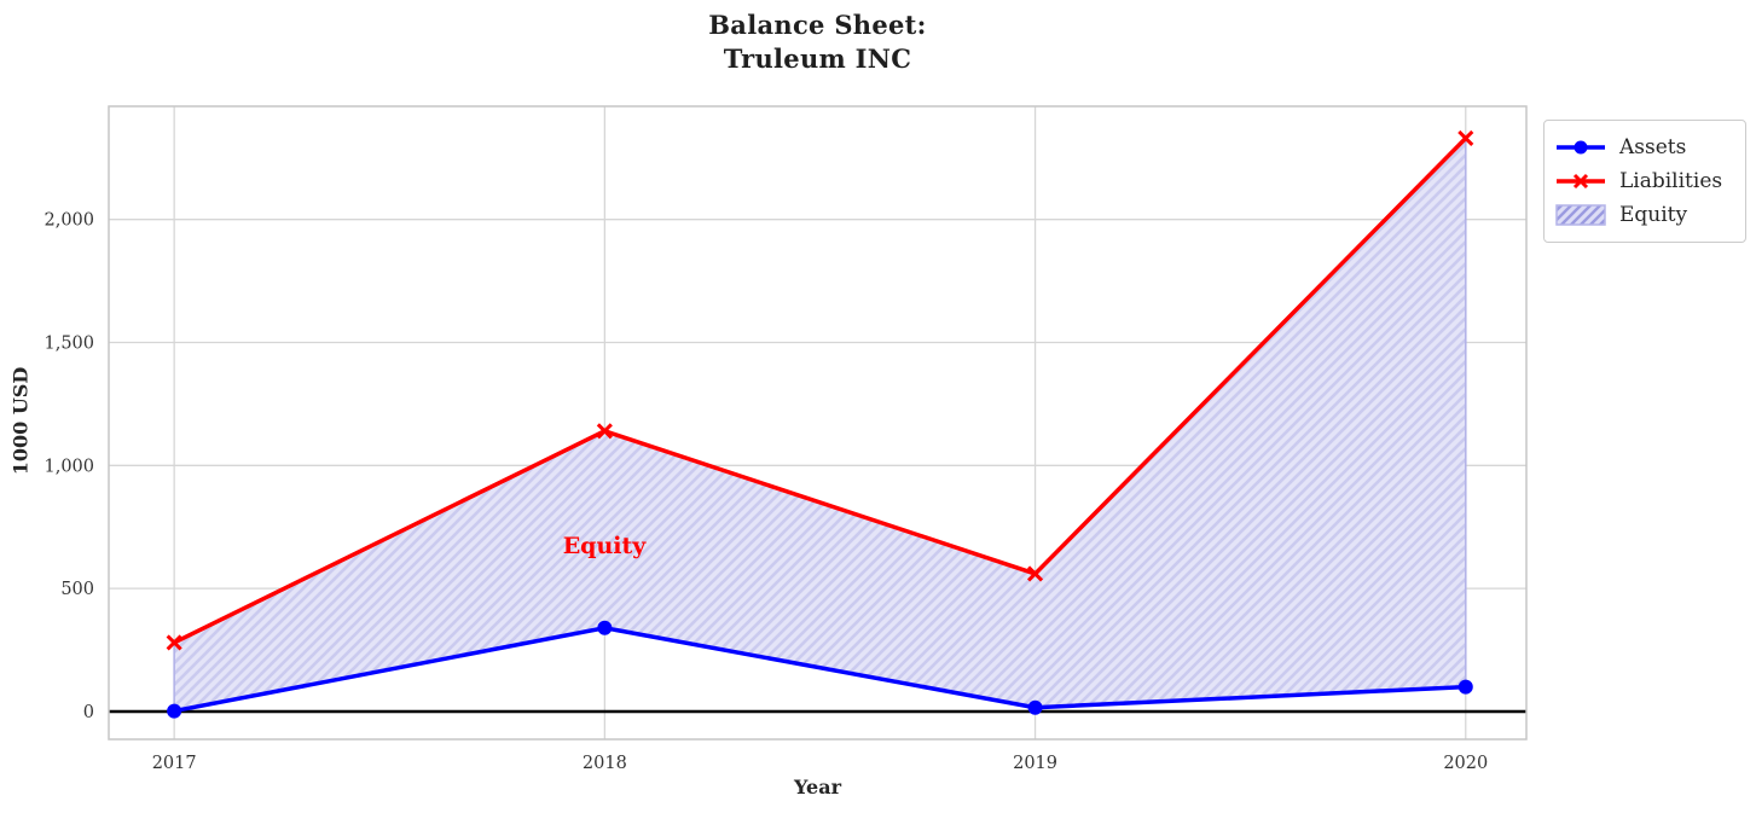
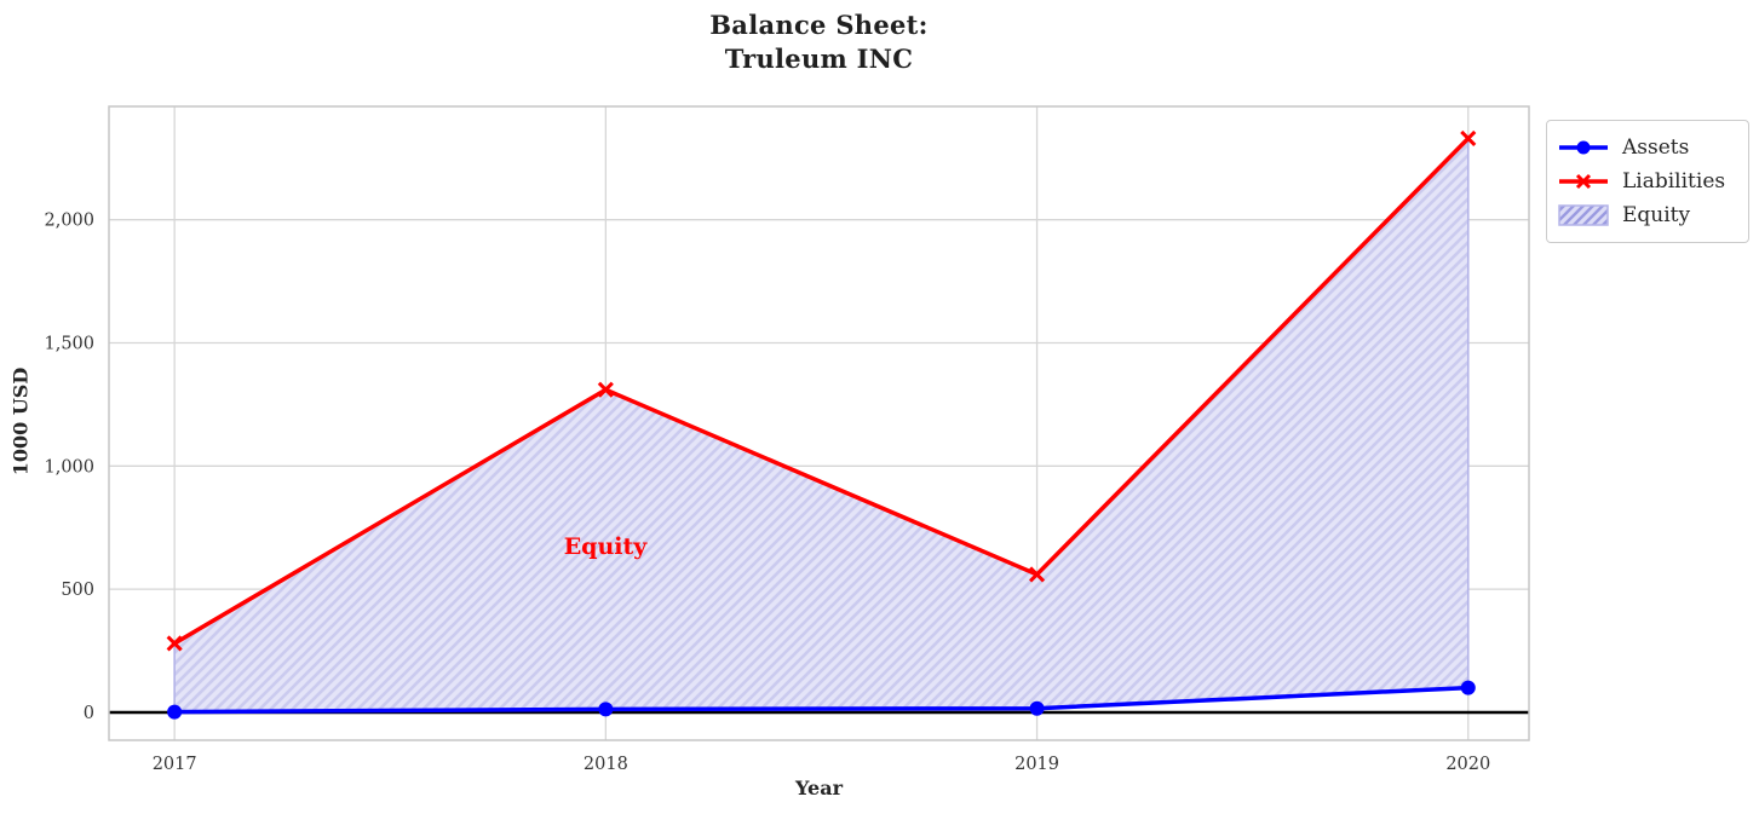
Assets/2018: 340 -> 10
Liabilities/2018: 1140 -> 1310
